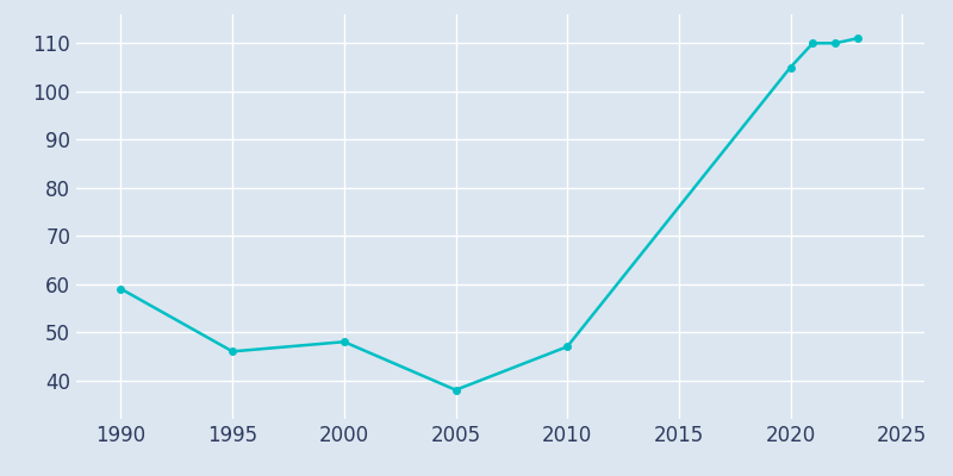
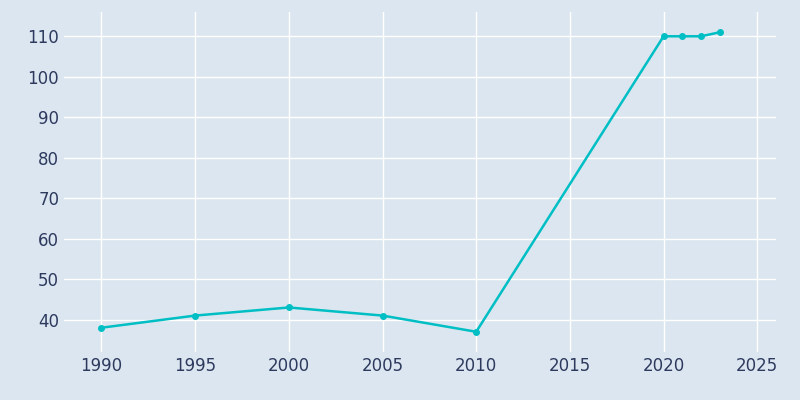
1990: 59 -> 38
1995: 46 -> 41
2000: 48 -> 43
2005: 38 -> 41
2010: 47 -> 37
2020: 105 -> 110
